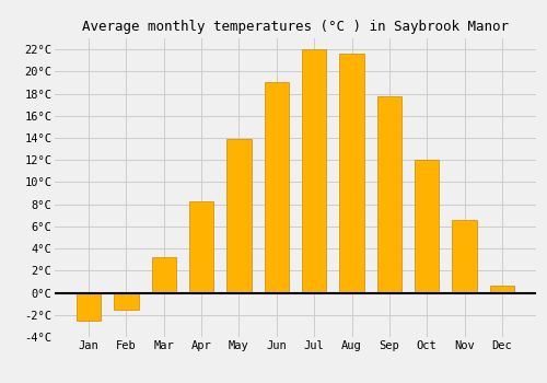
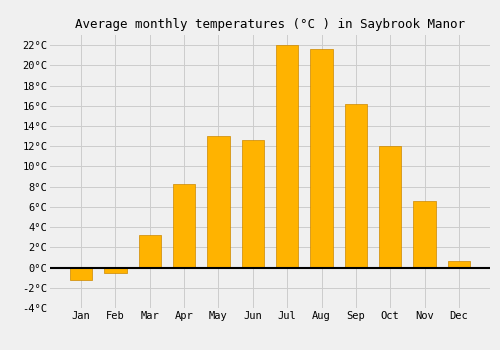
Jan: -2.5°C -> -1.2°C
Feb: -1.5°C -> -0.5°C
May: 13.9°C -> 13.0°C
Jun: 19.0°C -> 12.6°C
Sep: 17.8°C -> 16.2°C
